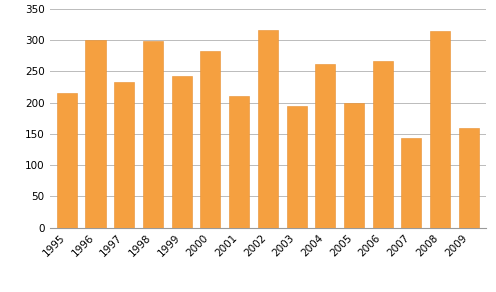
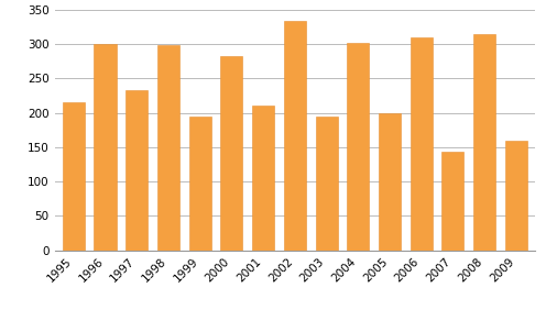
1999: 242 -> 195
2002: 316 -> 333
2004: 262 -> 301
2006: 266 -> 309
